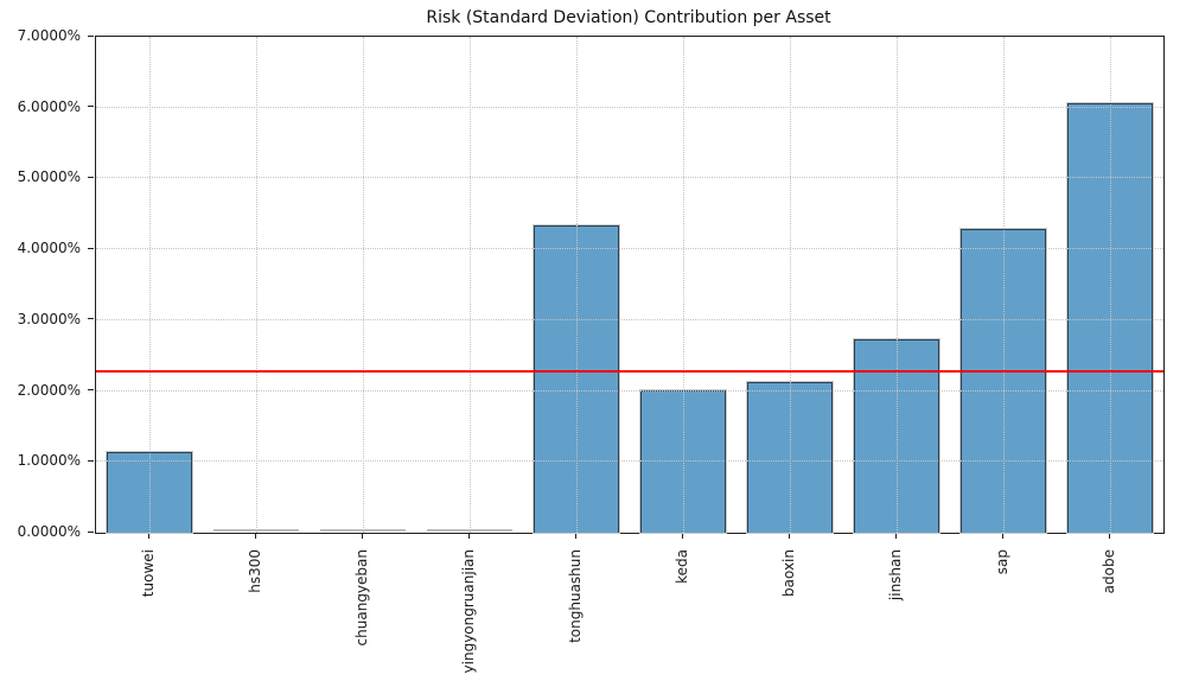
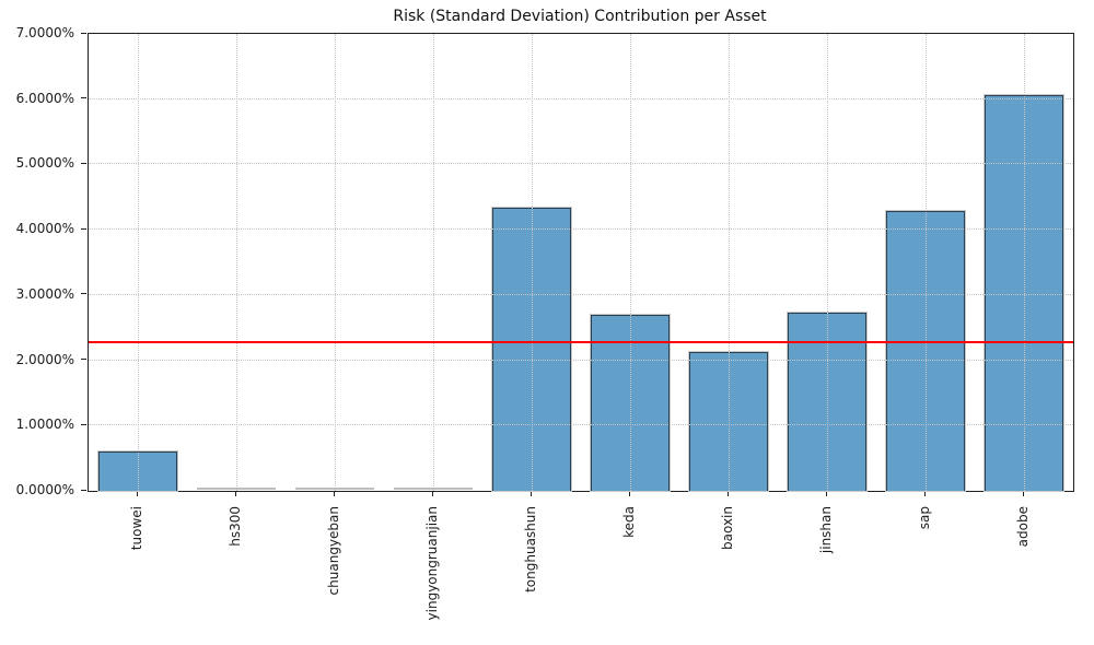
tuowei: 1.1% -> 0.6%
keda: 2.0% -> 2.7%
